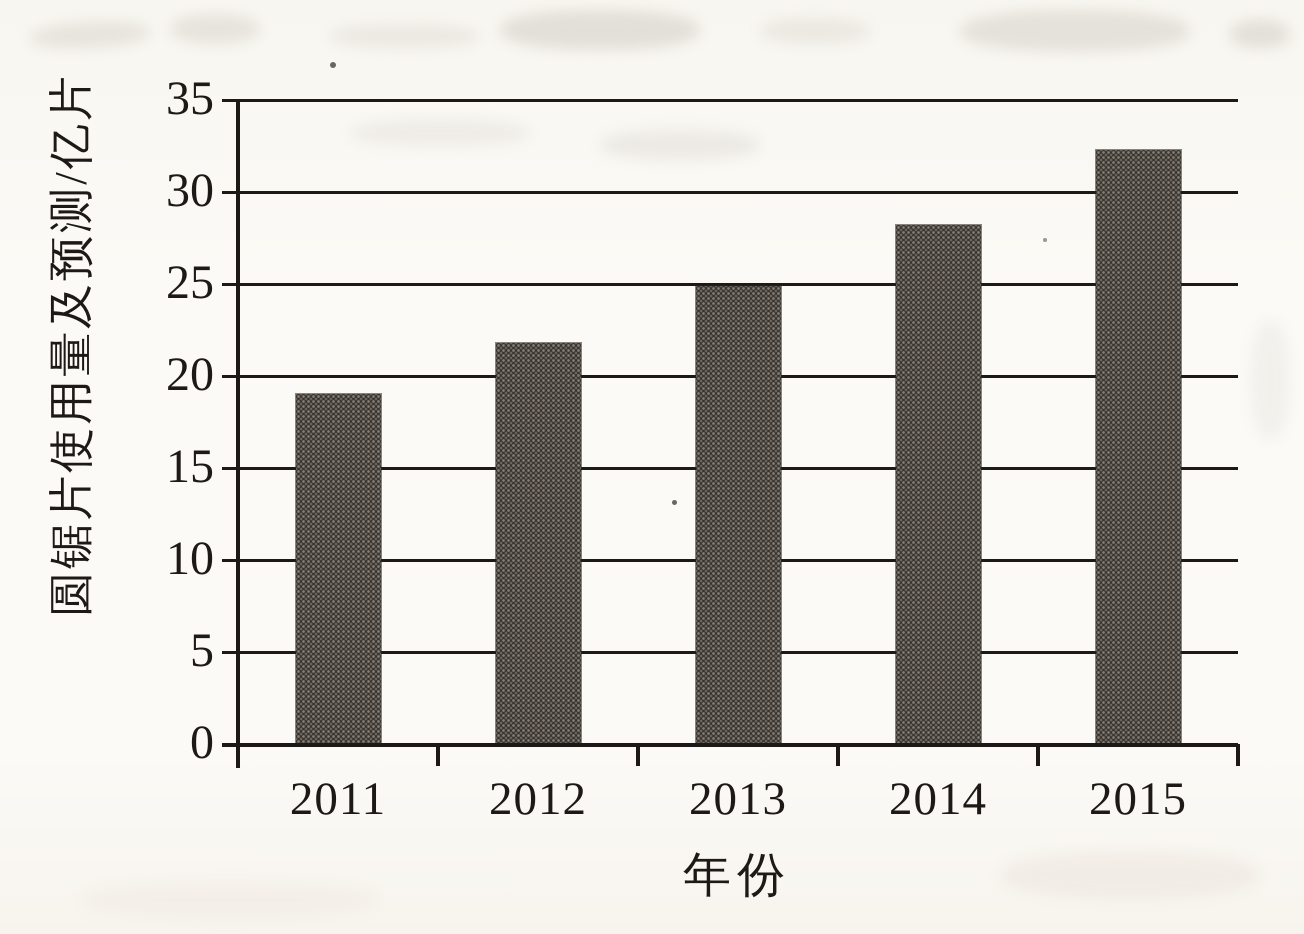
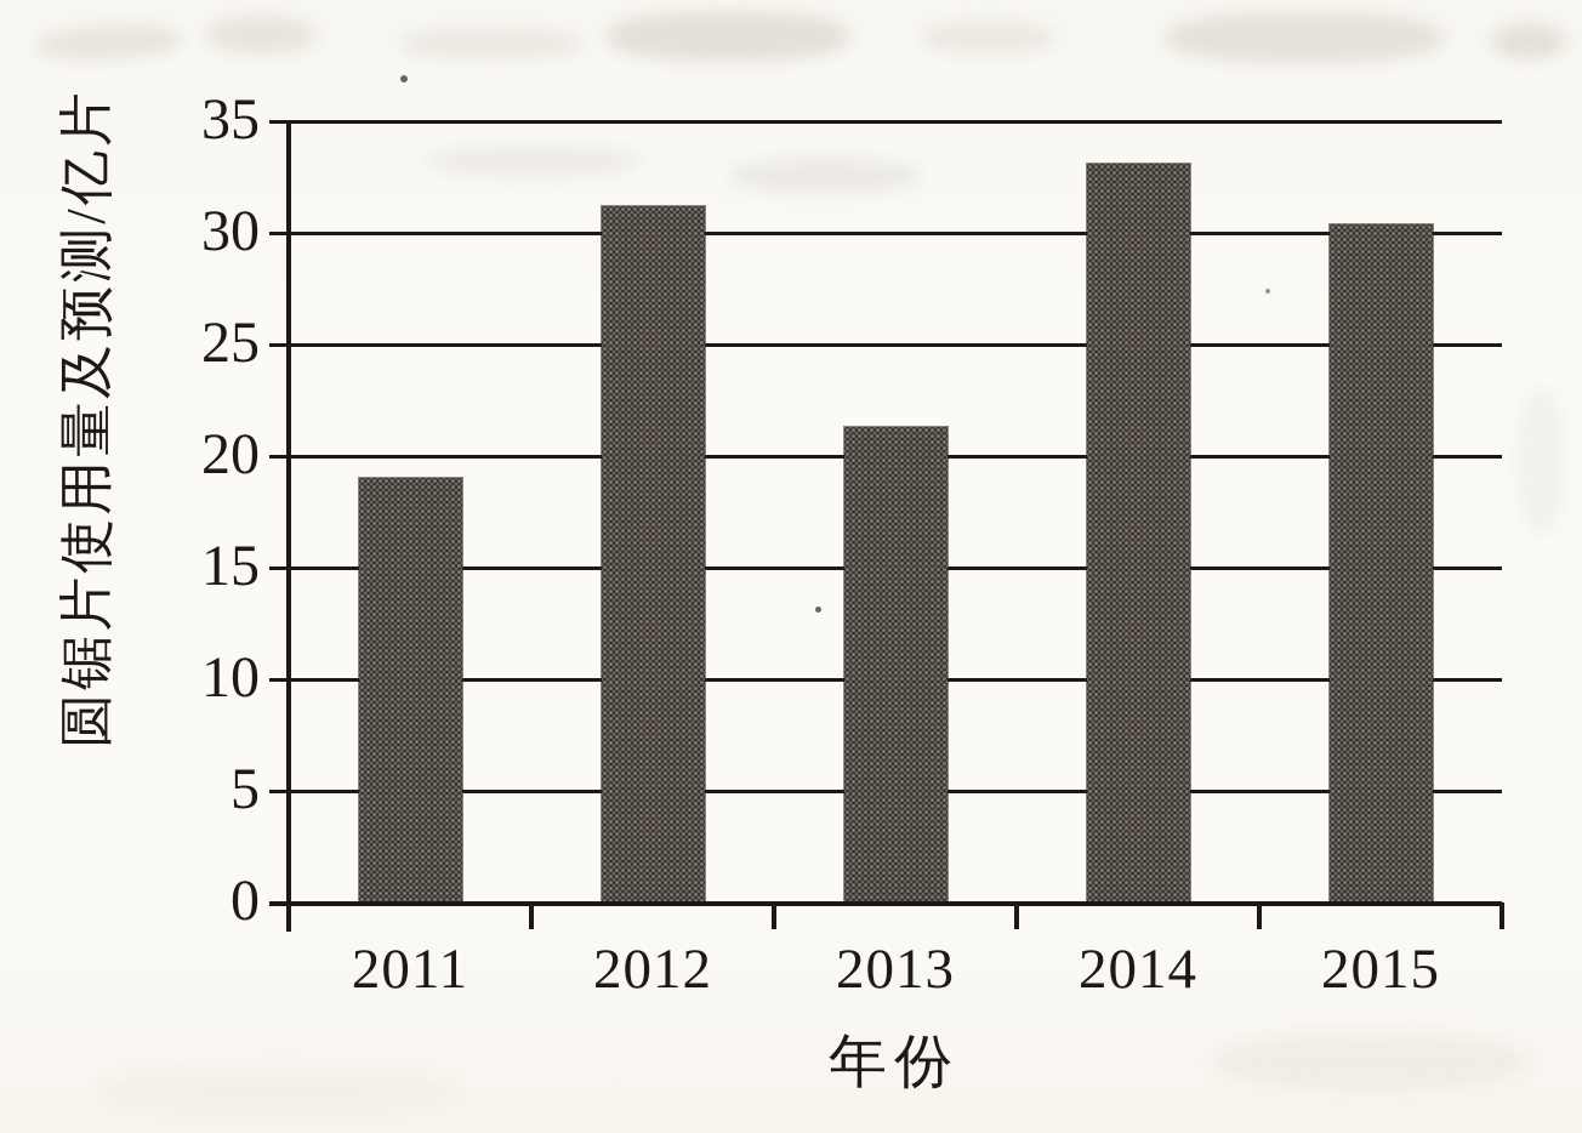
2012: 21.8 -> 31.2
2013: 24.9 -> 21.3
2014: 28.2 -> 33.1
2015: 32.3 -> 30.4
